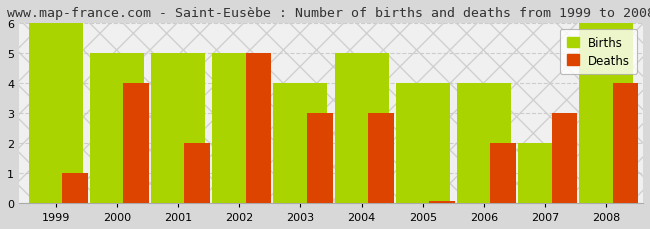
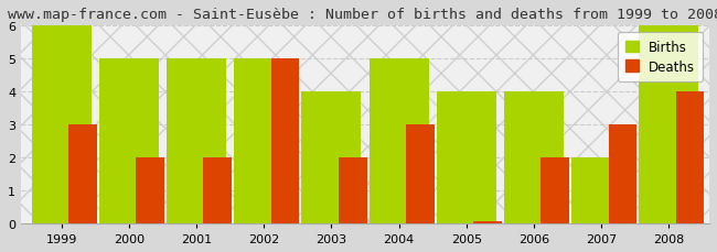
Deaths/1999: 1.00 -> 3.00
Deaths/2000: 4.00 -> 2.00
Deaths/2003: 3.00 -> 2.00
